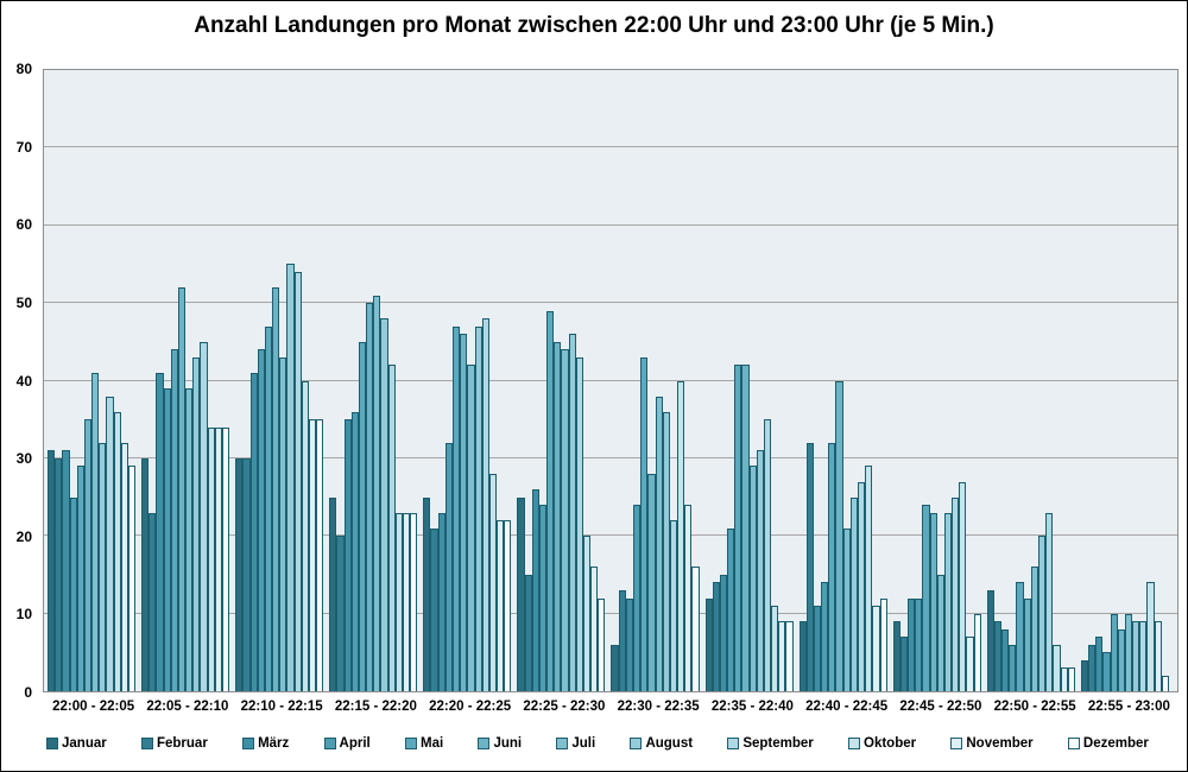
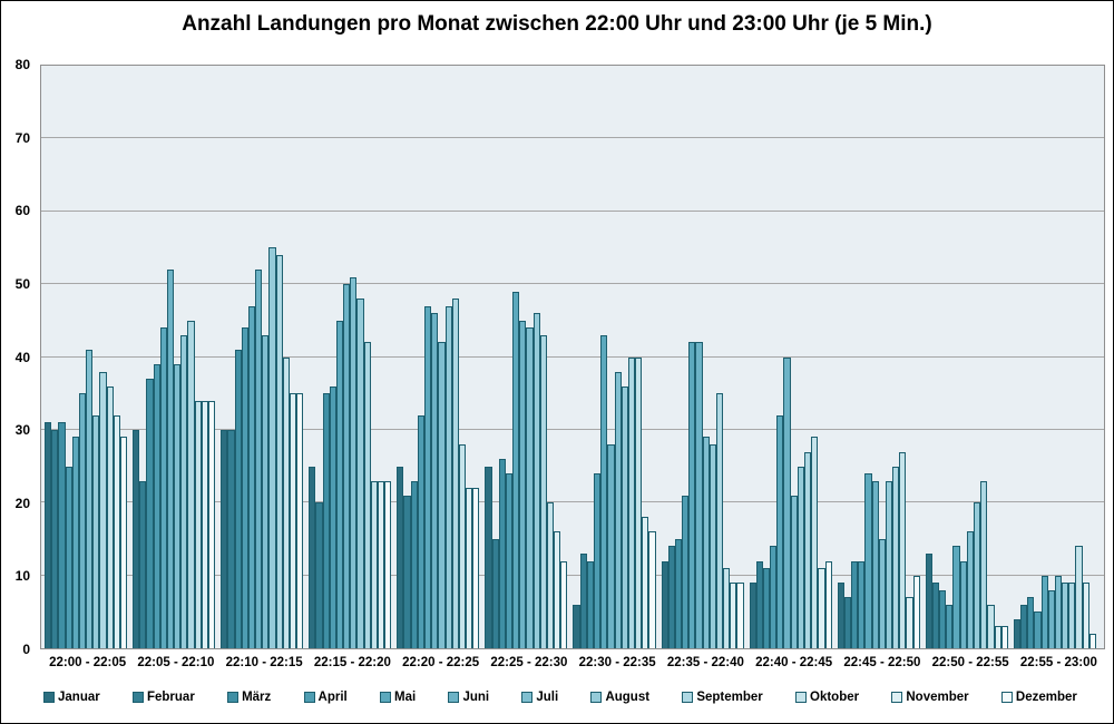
März/22:05 - 22:10: 41 -> 37
September/22:30 - 22:35: 22 -> 40
November/22:30 - 22:35: 24 -> 18
August/22:35 - 22:40: 31 -> 28
Februar/22:40 - 22:45: 32 -> 12
